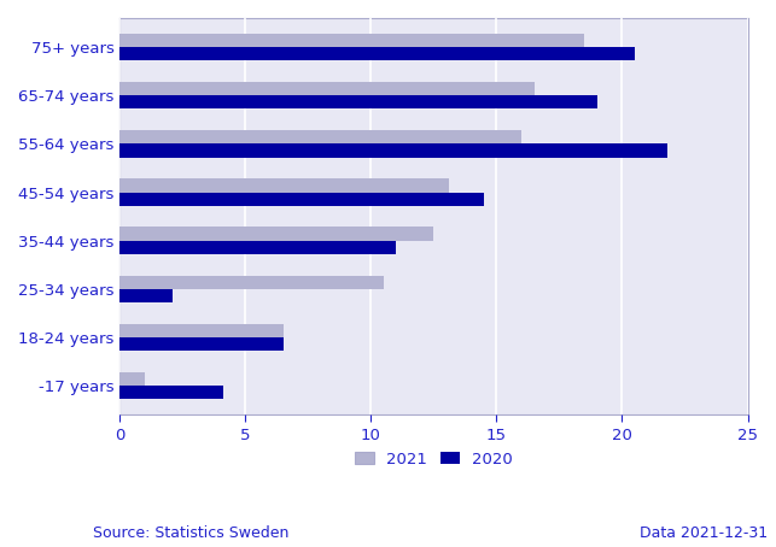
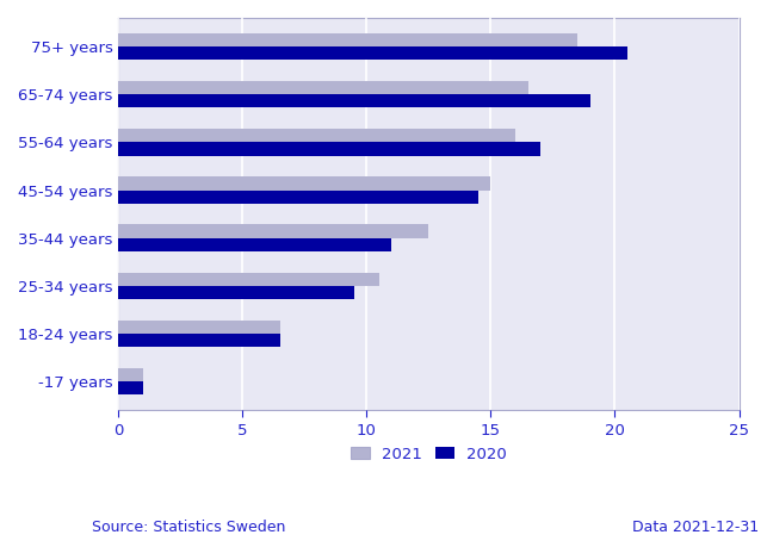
2020/55-64 years: 21.8 -> 17.0
2021/45-54 years: 13.1 -> 15.0
2020/25-34 years: 2.1 -> 9.5
2020/-17 years: 4.1 -> 1.0
